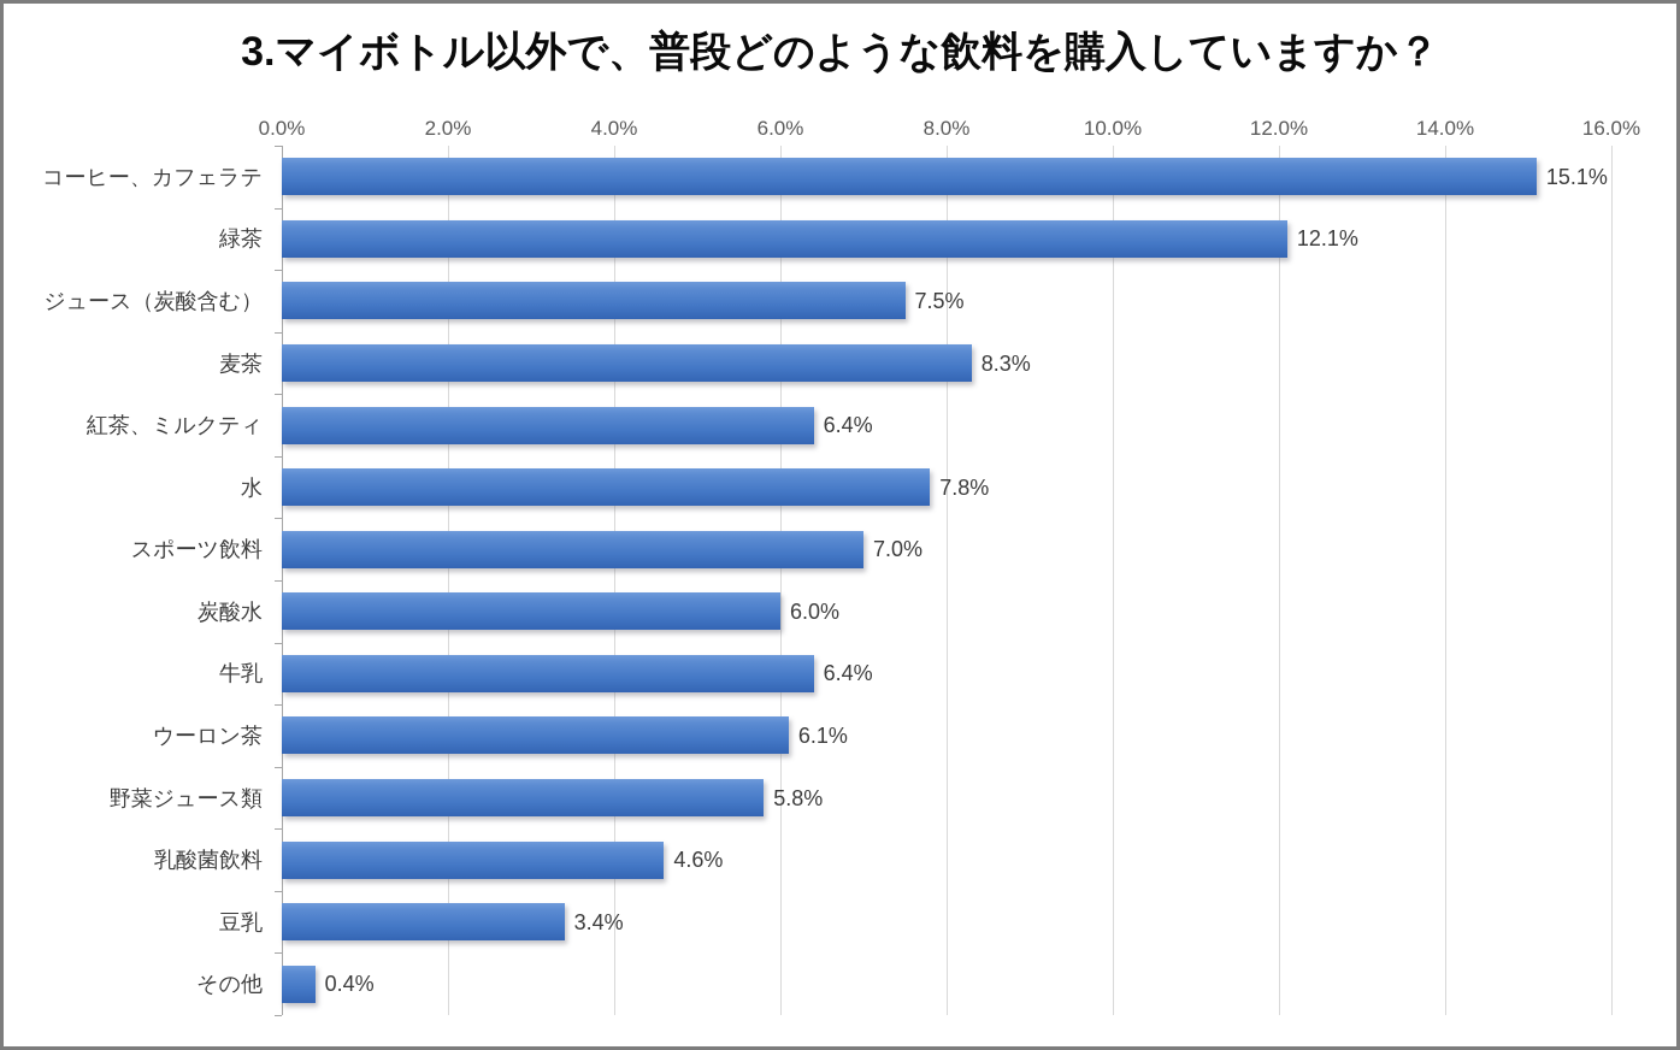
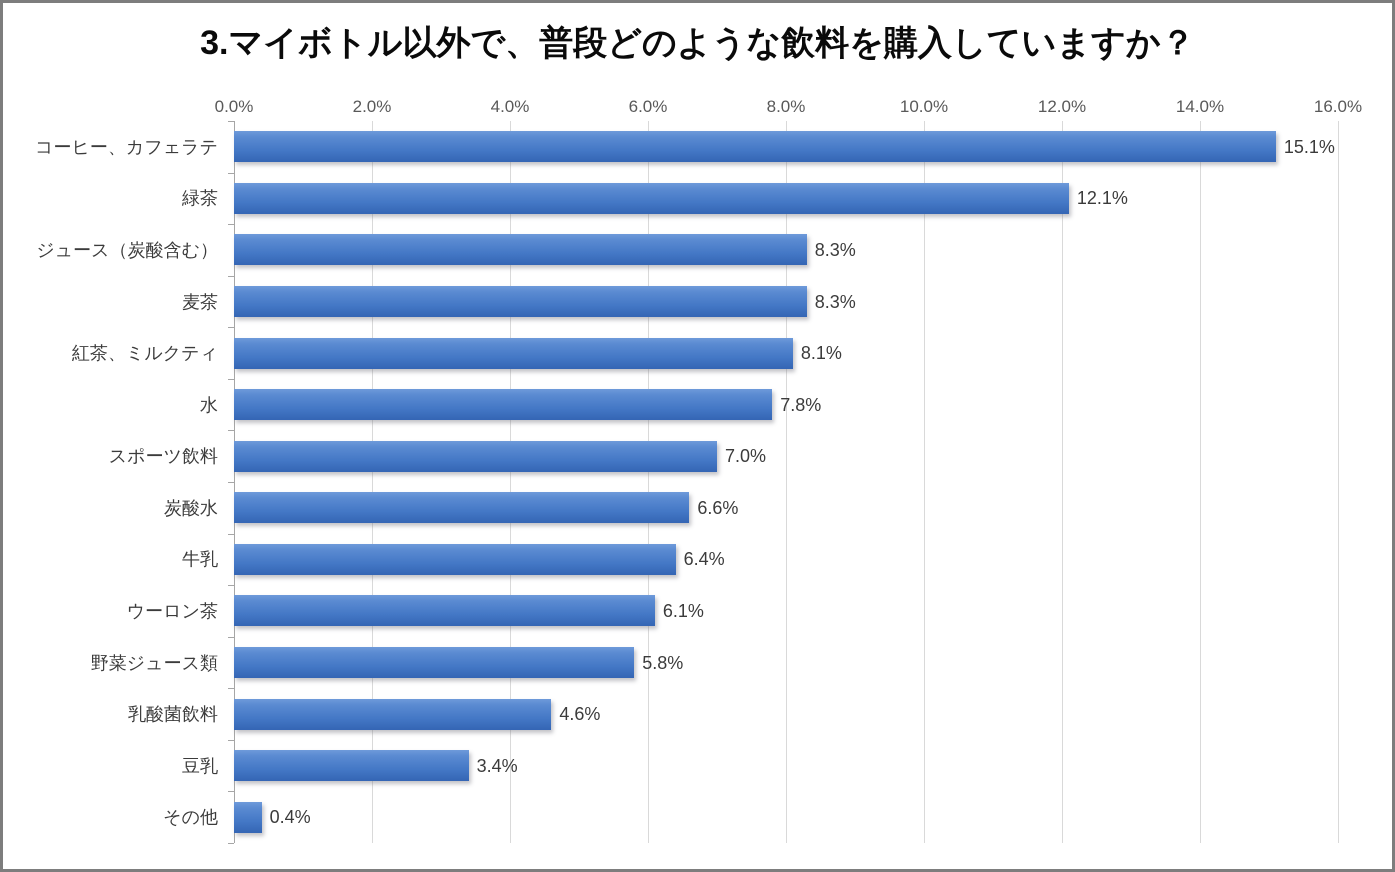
ジュース（炭酸含む）: 7.5% -> 8.3%
紅茶、ミルクティ: 6.4% -> 8.1%
炭酸水: 6.0% -> 6.6%
